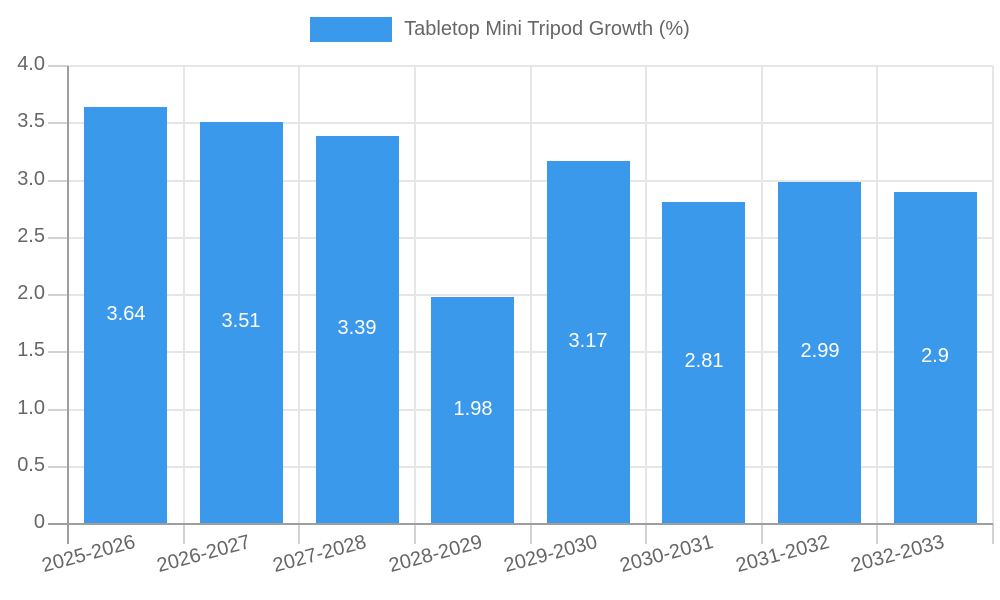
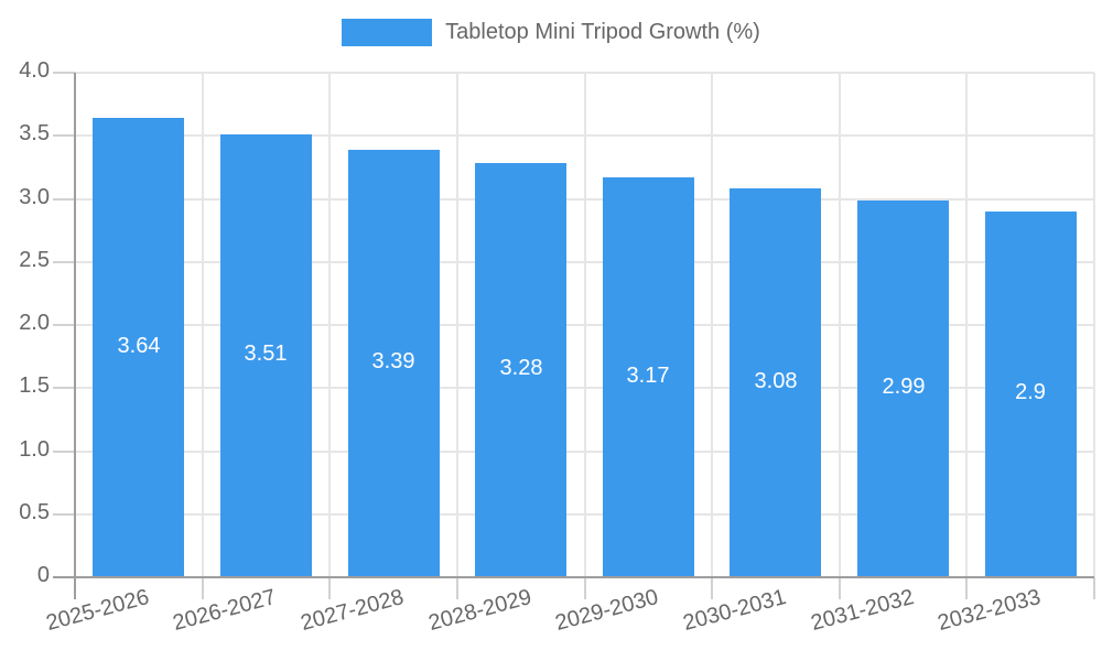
2028-2029: 1.98 -> 3.28
2030-2031: 2.81 -> 3.08
